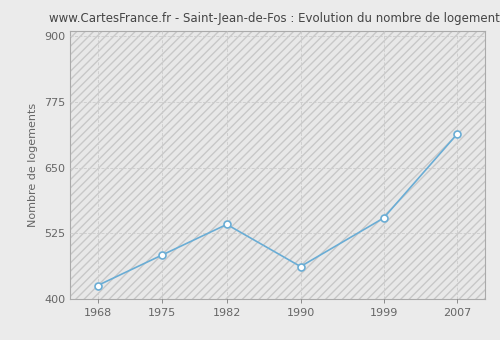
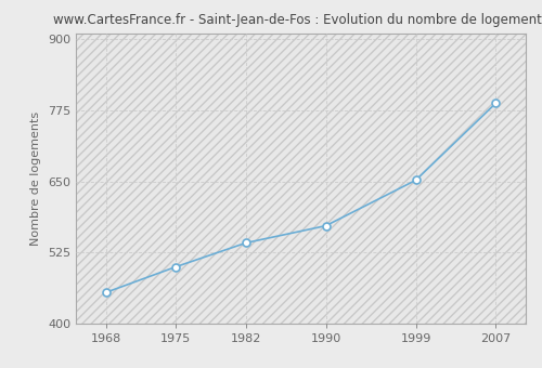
1968: 426 -> 455
1975: 484 -> 500
1990: 462 -> 572
1999: 554 -> 652
2007: 714 -> 787
